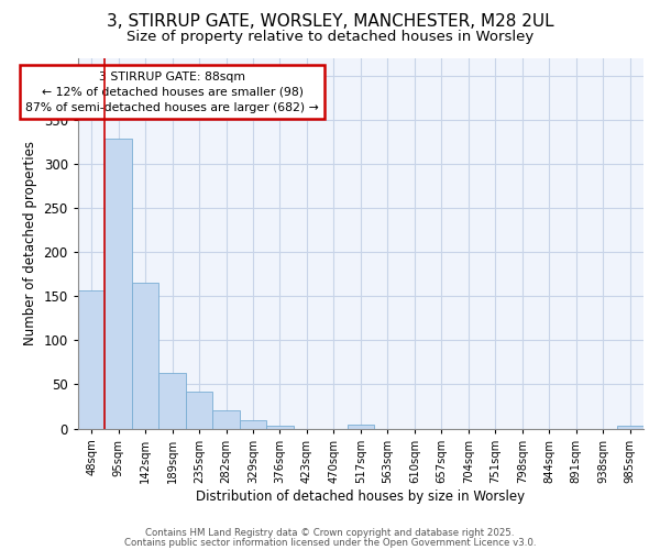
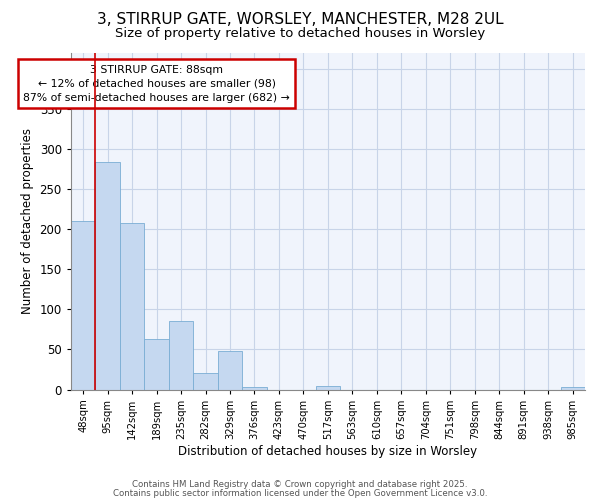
48sqm: 157 -> 210
95sqm: 328 -> 284
142sqm: 165 -> 208
235sqm: 42 -> 86
329sqm: 9 -> 48
